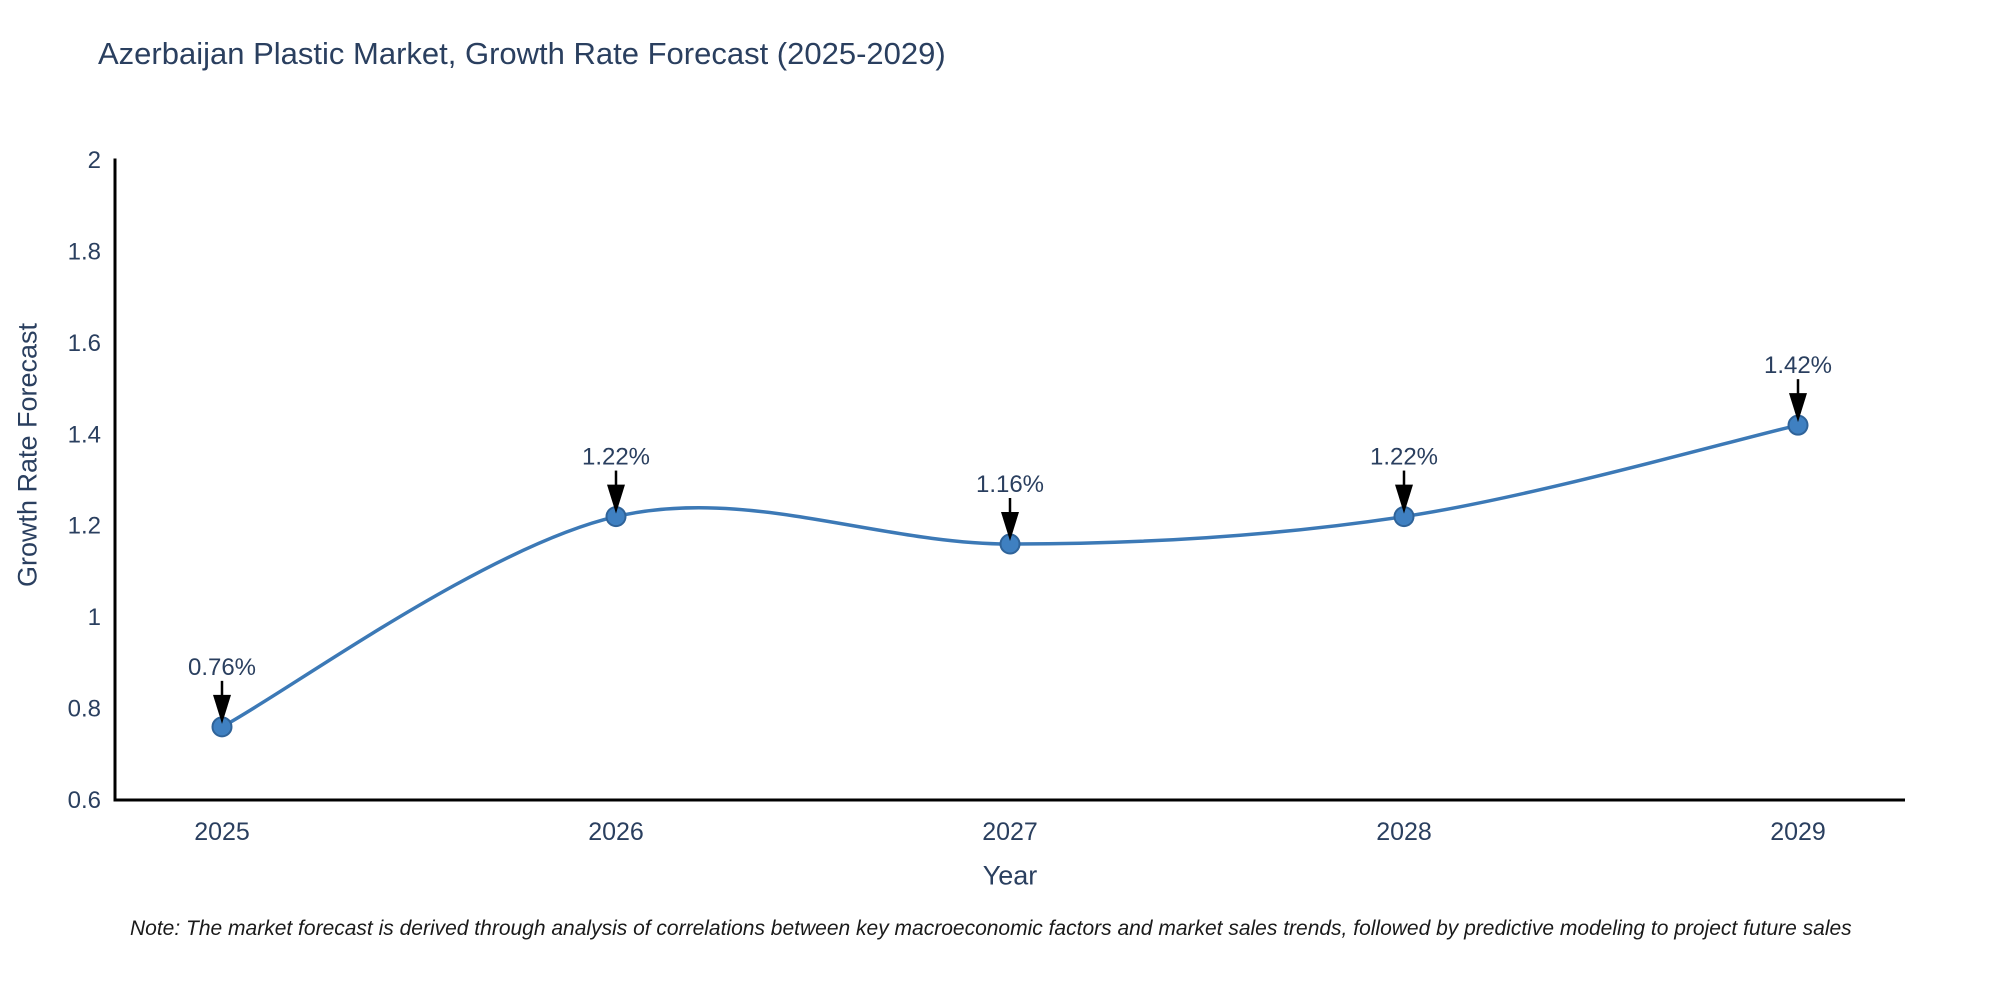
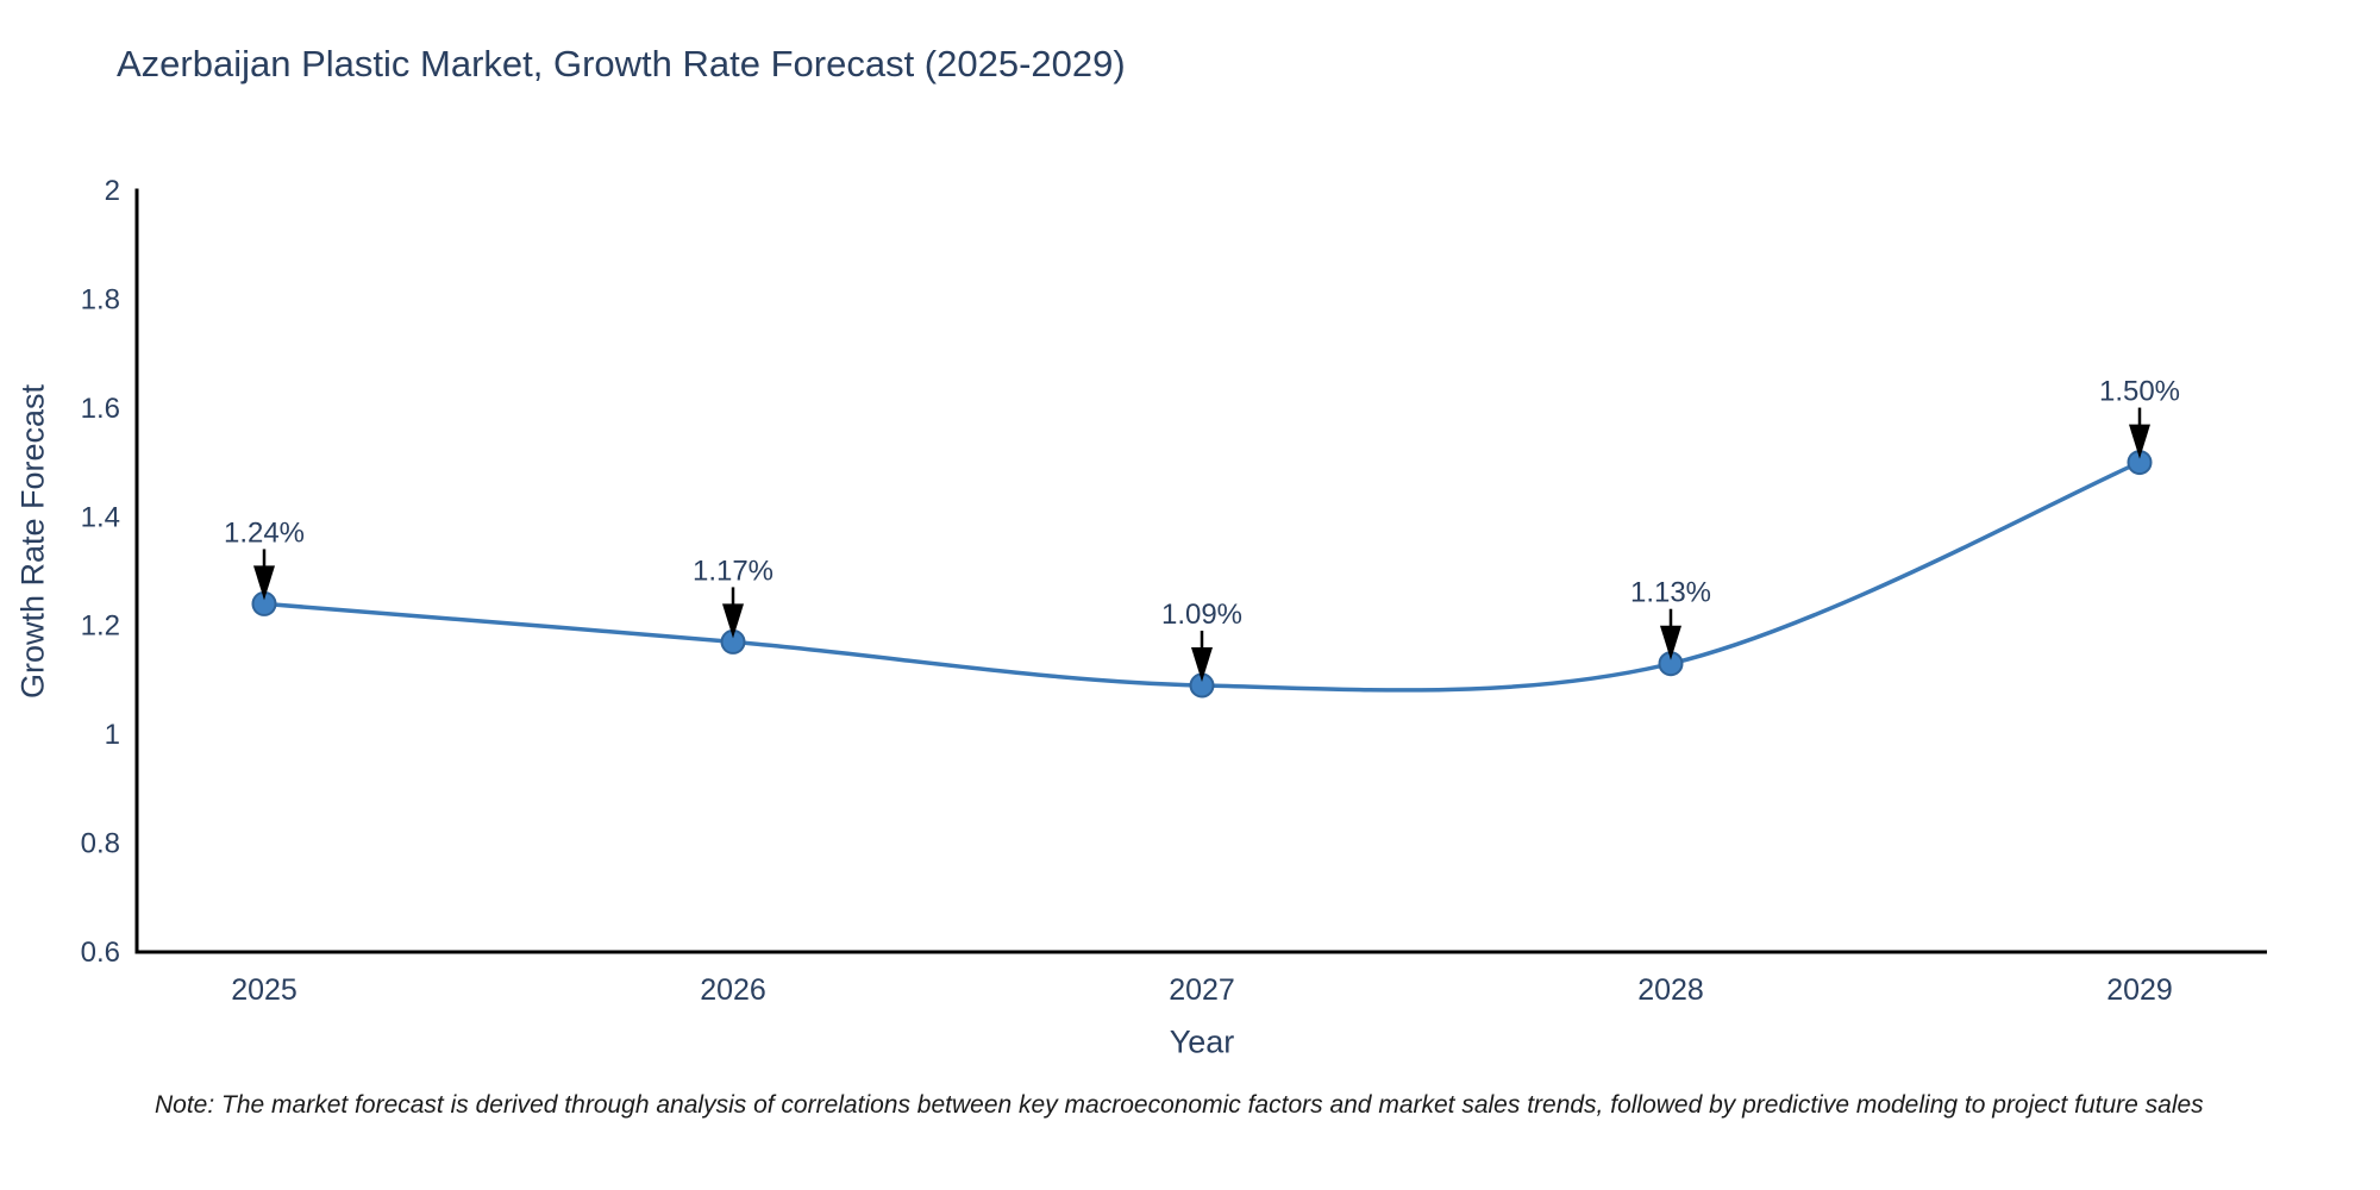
2025: 0.76% -> 1.24%
2026: 1.22% -> 1.17%
2027: 1.16% -> 1.09%
2028: 1.22% -> 1.13%
2029: 1.42% -> 1.50%
